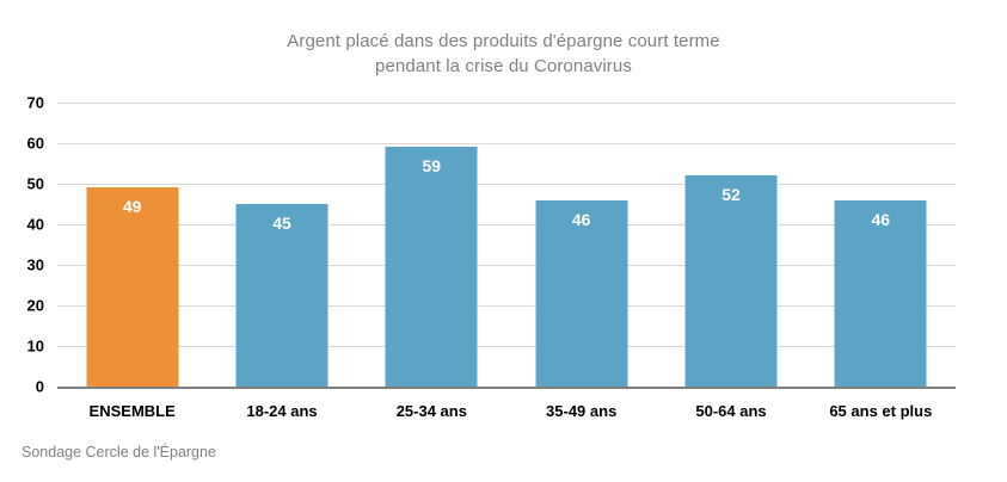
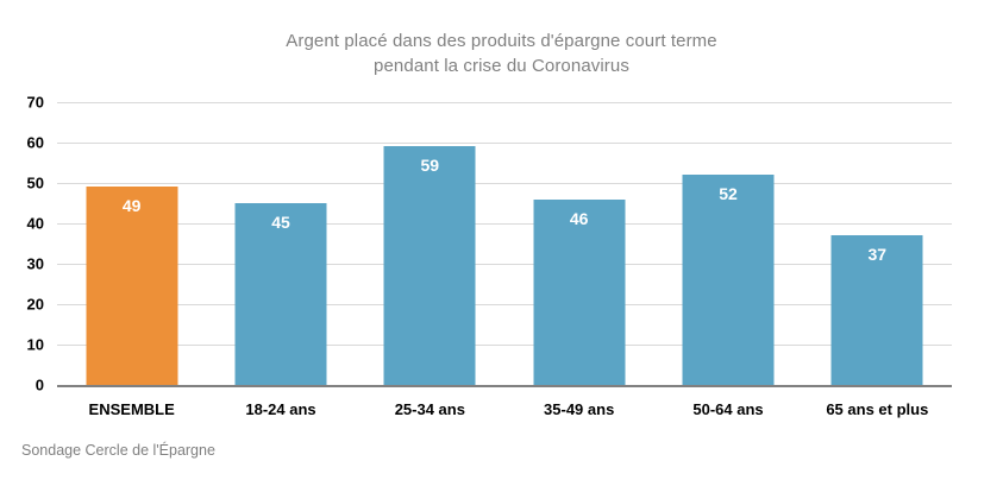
65 ans et plus: 46 -> 37
